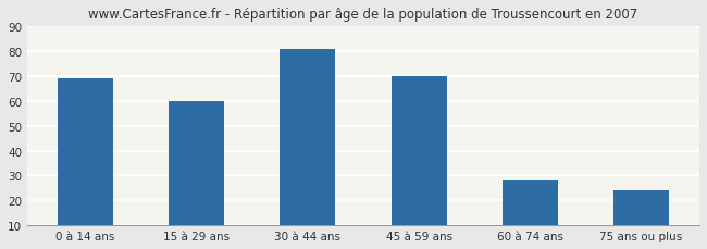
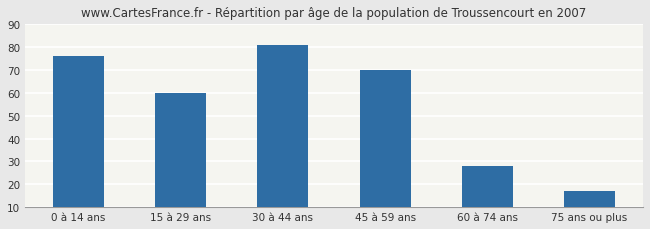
0 à 14 ans: 69 -> 76
75 ans ou plus: 24 -> 17
